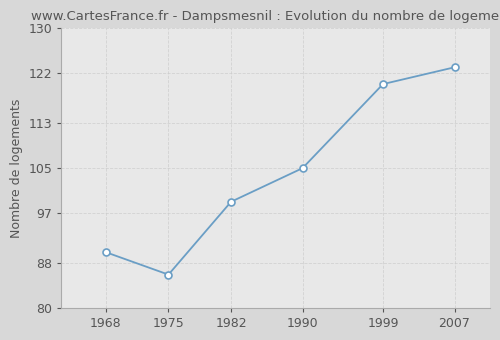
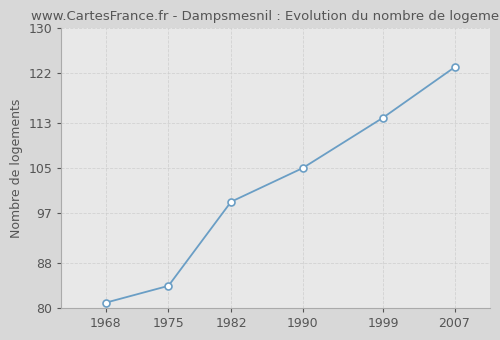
1968: 90 -> 81
1975: 86 -> 84
1999: 120 -> 114
